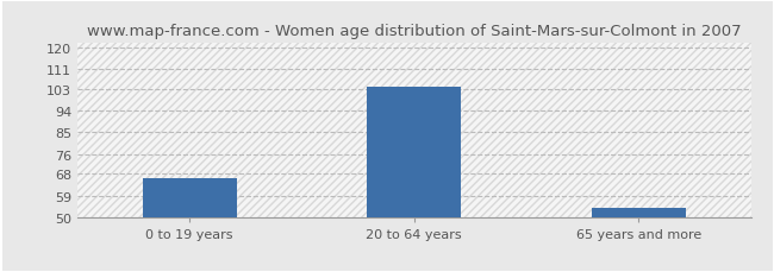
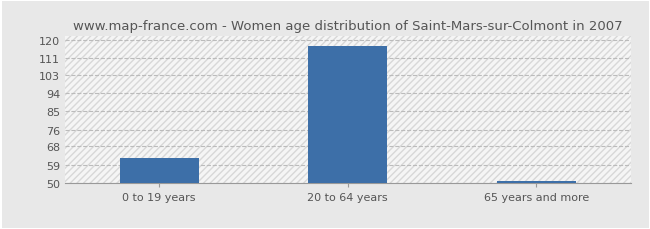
0 to 19 years: 66 -> 62
20 to 64 years: 104 -> 117
65 years and more: 54 -> 51
